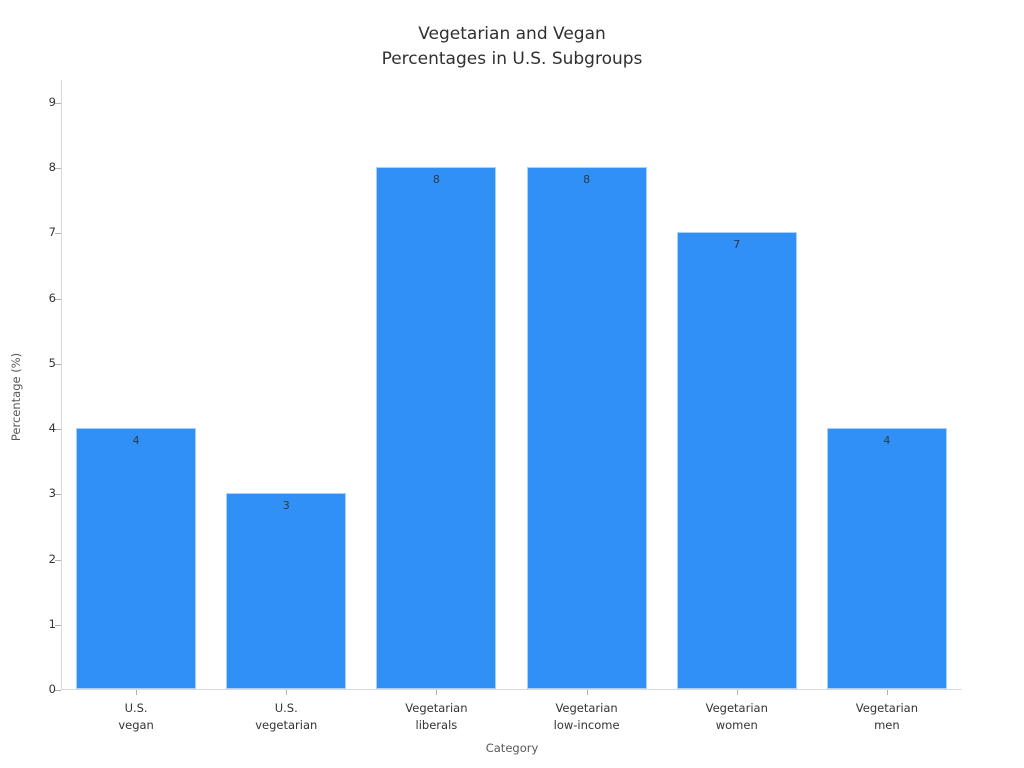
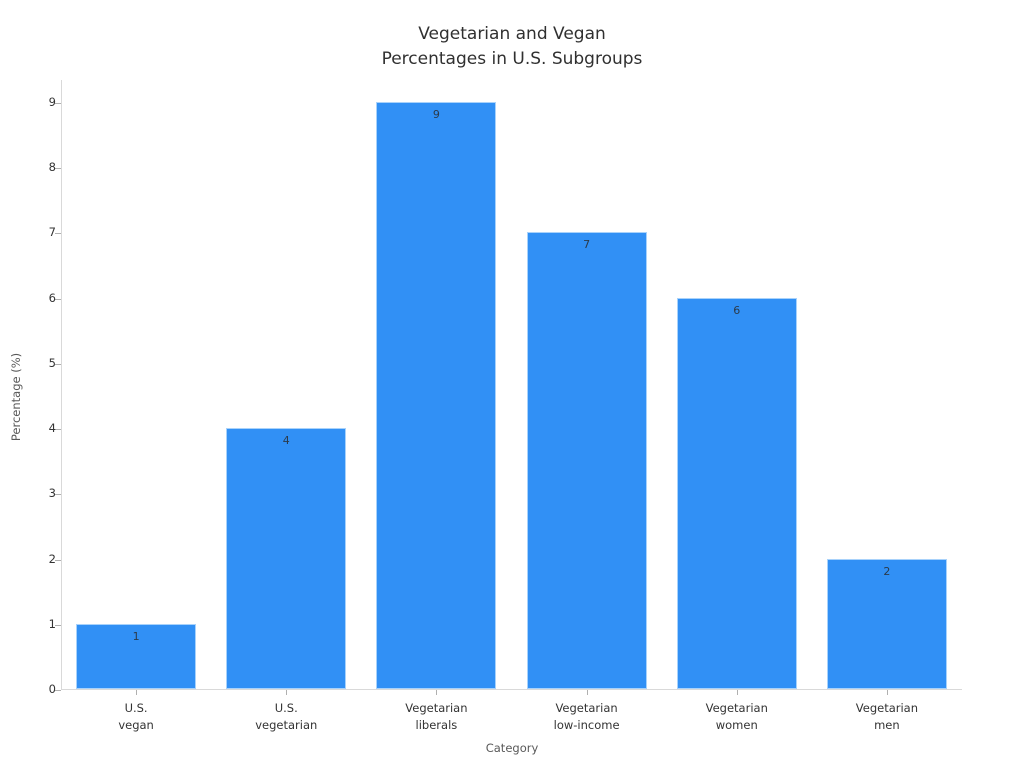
U.S. vegan: 4 -> 1
U.S. vegetarian: 3 -> 4
Vegetarian liberals: 8 -> 9
Vegetarian low-income: 8 -> 7
Vegetarian women: 7 -> 6
Vegetarian men: 4 -> 2
